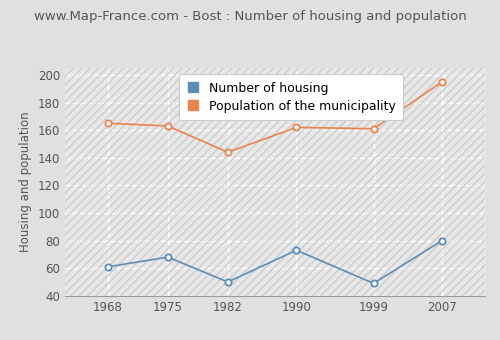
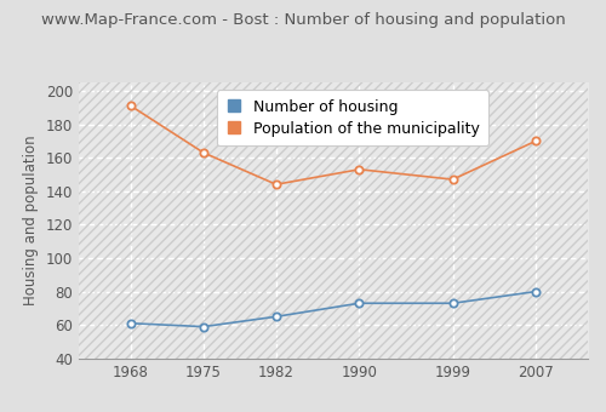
Population of the municipality/1968: 165 -> 191
Number of housing/1975: 68 -> 59
Number of housing/1982: 50 -> 65
Population of the municipality/1990: 162 -> 153
Number of housing/1999: 49 -> 73
Population of the municipality/1999: 161 -> 147
Population of the municipality/2007: 195 -> 170
